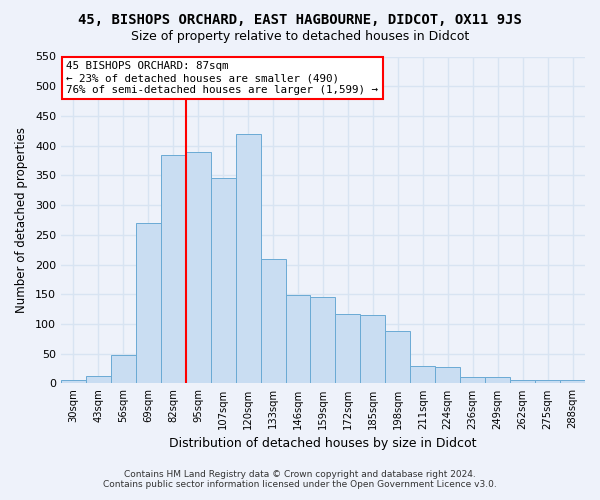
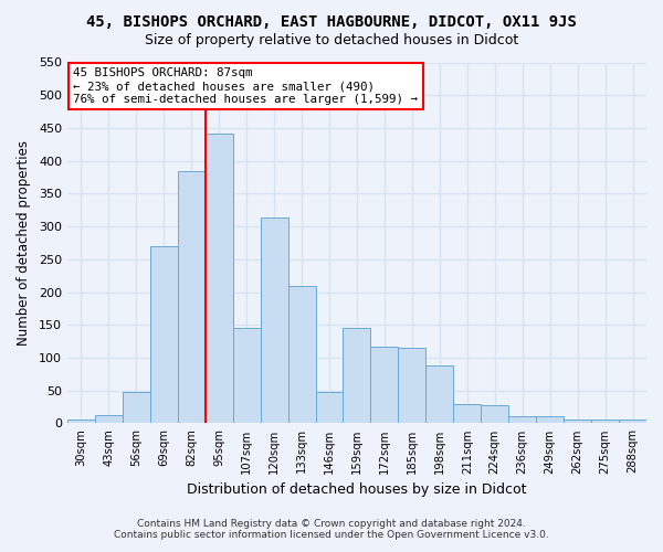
95sqm: 390 -> 442
107sqm: 345 -> 146
120sqm: 420 -> 314
146sqm: 148 -> 48
